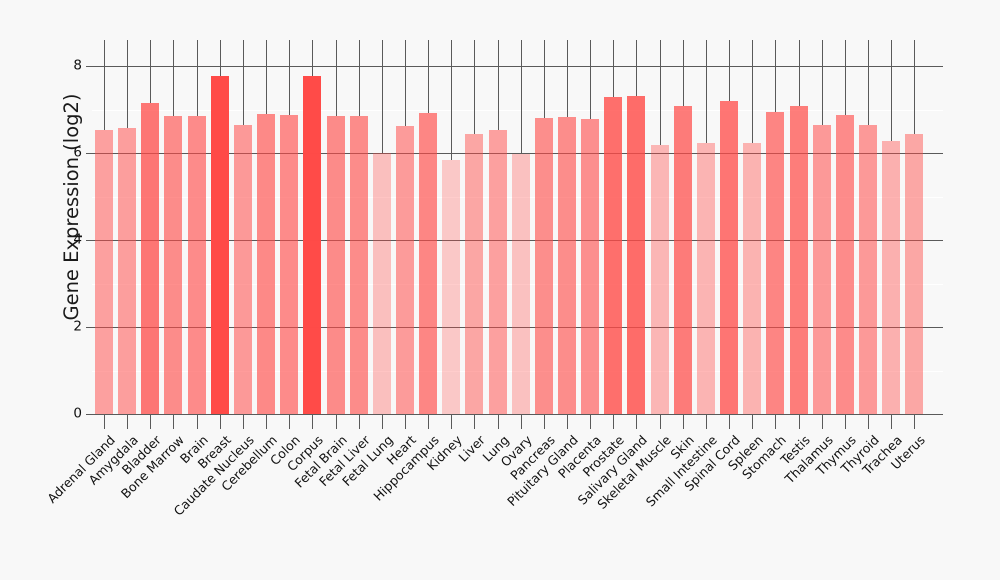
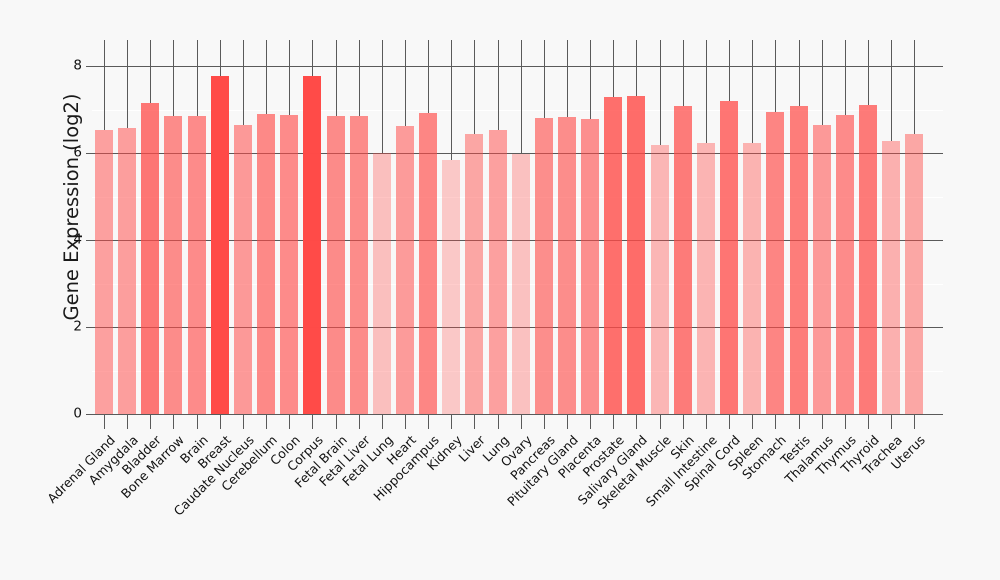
Thyroid: 6.7 -> 7.1
